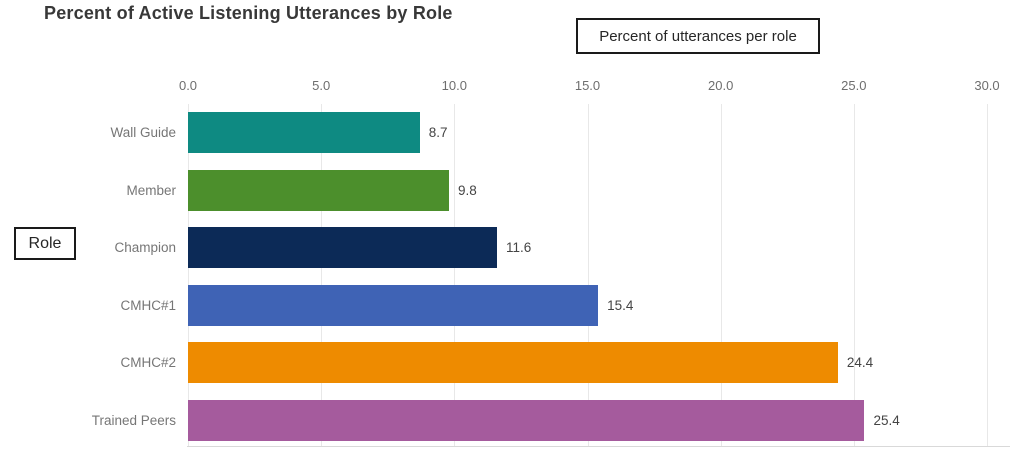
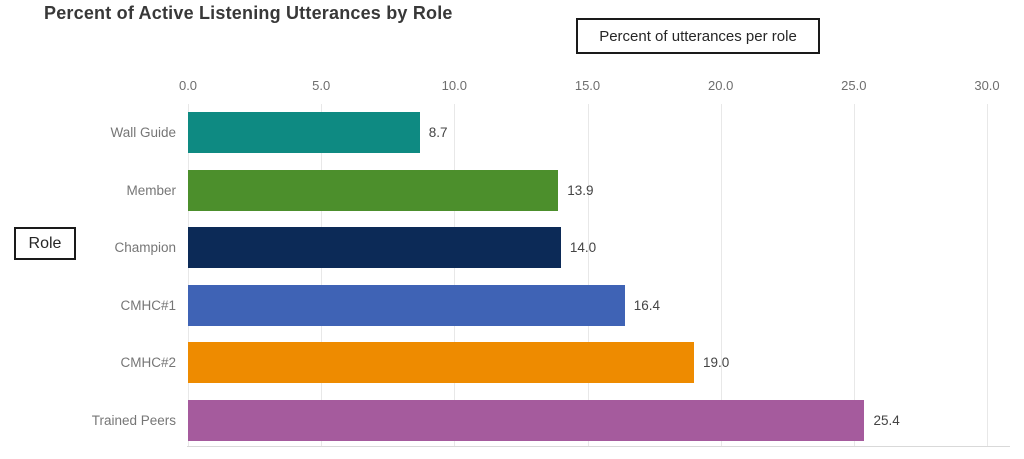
Member: 9.8 -> 13.9
Champion: 11.6 -> 14.0
CMHC#1: 15.4 -> 16.4
CMHC#2: 24.4 -> 19.0
